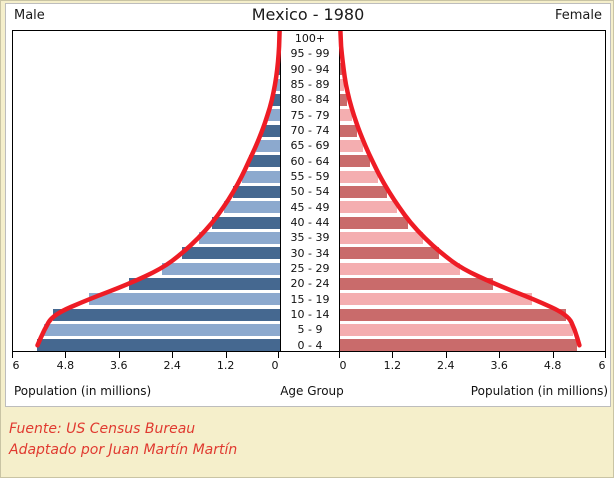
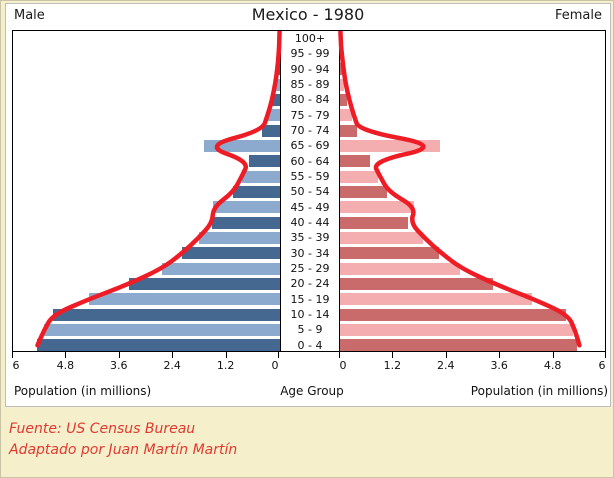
Male/65 - 69: 0.5 -> 1.7
Female/65 - 69: 0.6 -> 2.3
Male/45 - 49: 1.3 -> 1.5
Female/45 - 49: 1.3 -> 1.7
